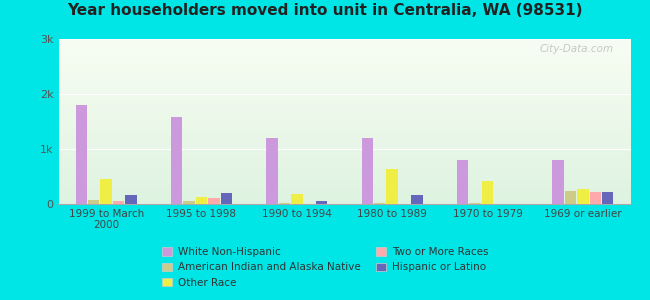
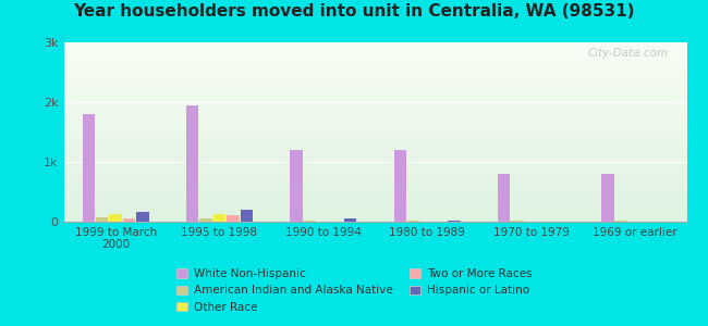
Other Race/1999 to March 2000: 0.46k -> 0.12k
White Non-Hispanic/1995 to 1998: 1.58k -> 1.95k
Other Race/1990 to 1994: 0.18k -> 0.01k
Other Race/1980 to 1989: 0.64k -> 0.01k
Hispanic or Latino/1980 to 1989: 0.16k -> 0.01k
Other Race/1970 to 1979: 0.42k -> 0.01k
American Indian and Alaska Native/1969 or earlier: 0.24k -> 0.01k
Other Race/1969 or earlier: 0.28k -> 0.01k
Two or More Races/1969 or earlier: 0.22k -> 0.01k
Hispanic or Latino/1969 or earlier: 0.22k -> 0.01k
